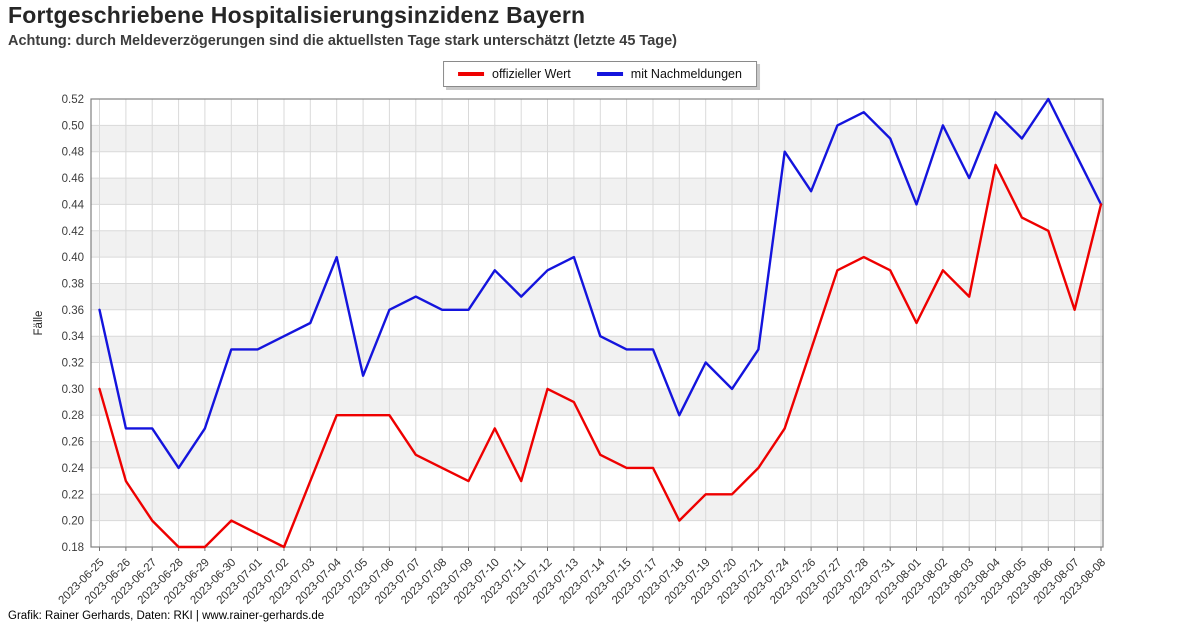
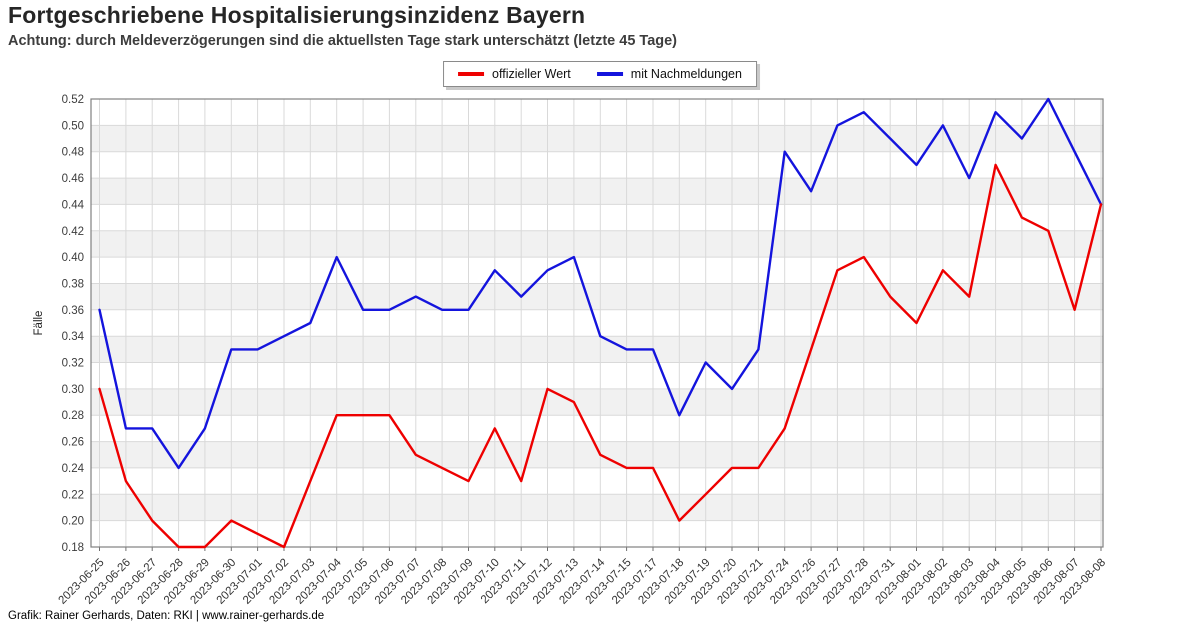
mit Nachmeldungen/2023-07-05: 0.31 -> 0.36
offizieller Wert/2023-07-20: 0.22 -> 0.24
offizieller Wert/2023-07-31: 0.39 -> 0.37
mit Nachmeldungen/2023-08-01: 0.44 -> 0.47
